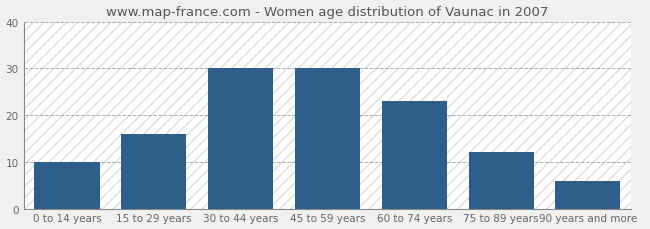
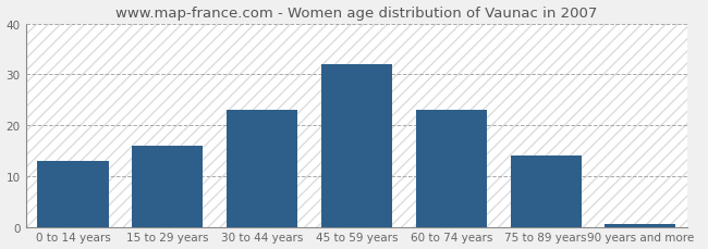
0 to 14 years: 10.0 -> 13.0
30 to 44 years: 30.0 -> 23.0
45 to 59 years: 30.0 -> 32.0
75 to 89 years: 12.0 -> 14.0
90 years and more: 6.0 -> 0.5
